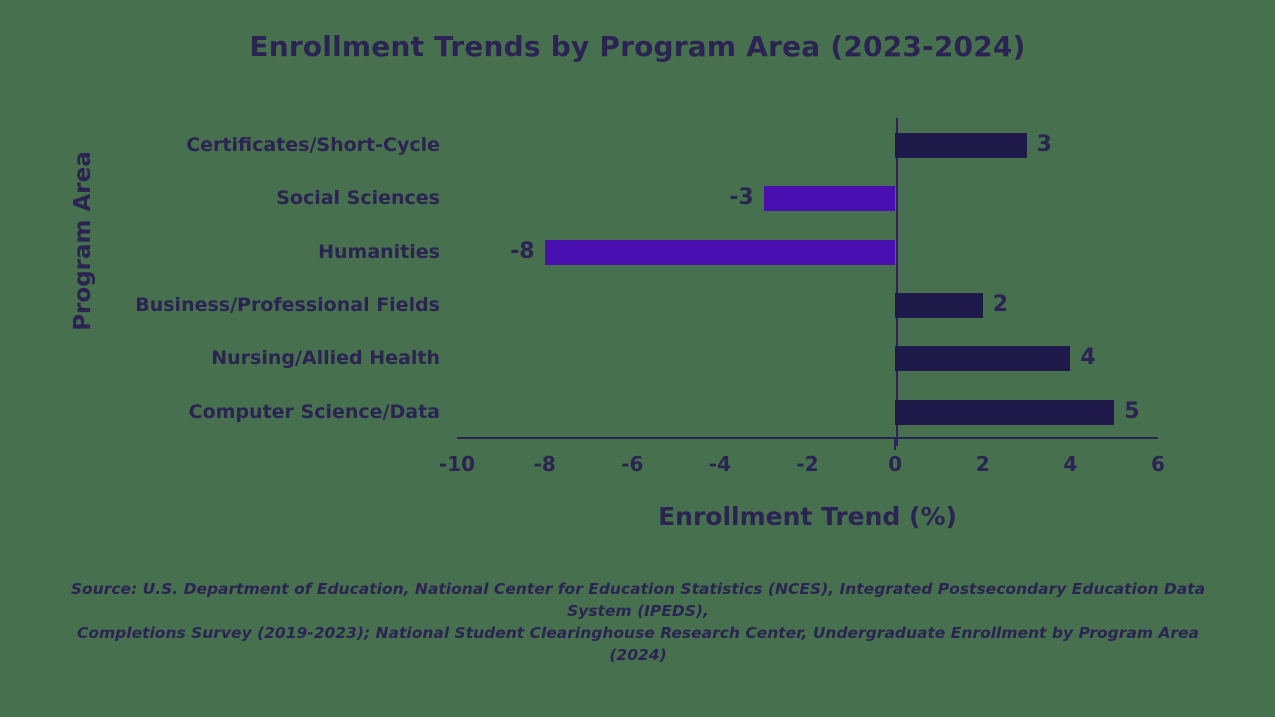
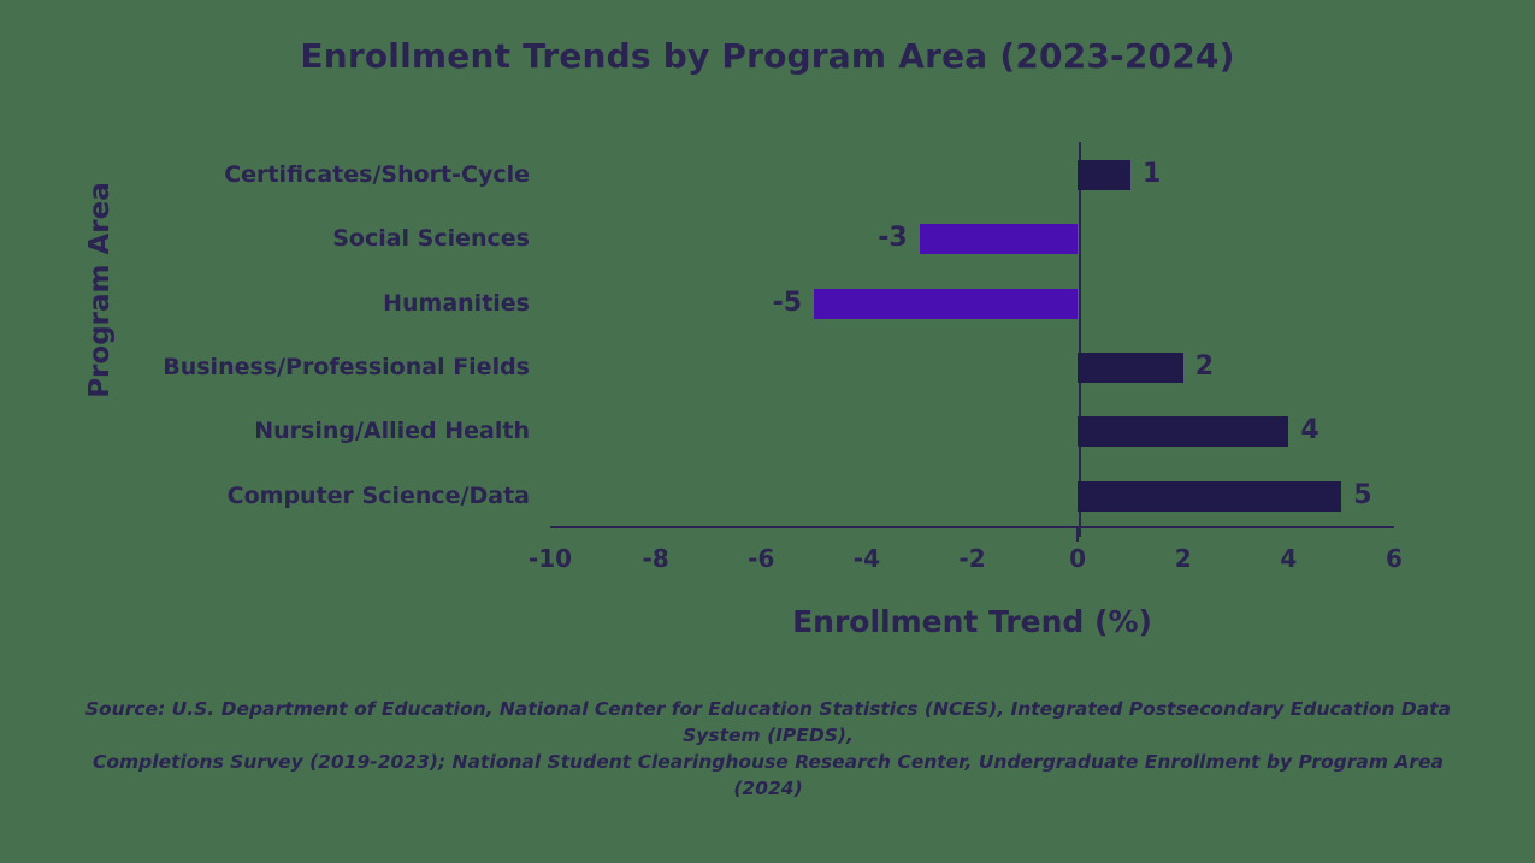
Certificates/Short-Cycle: 3 -> 1
Humanities: -8 -> -5
